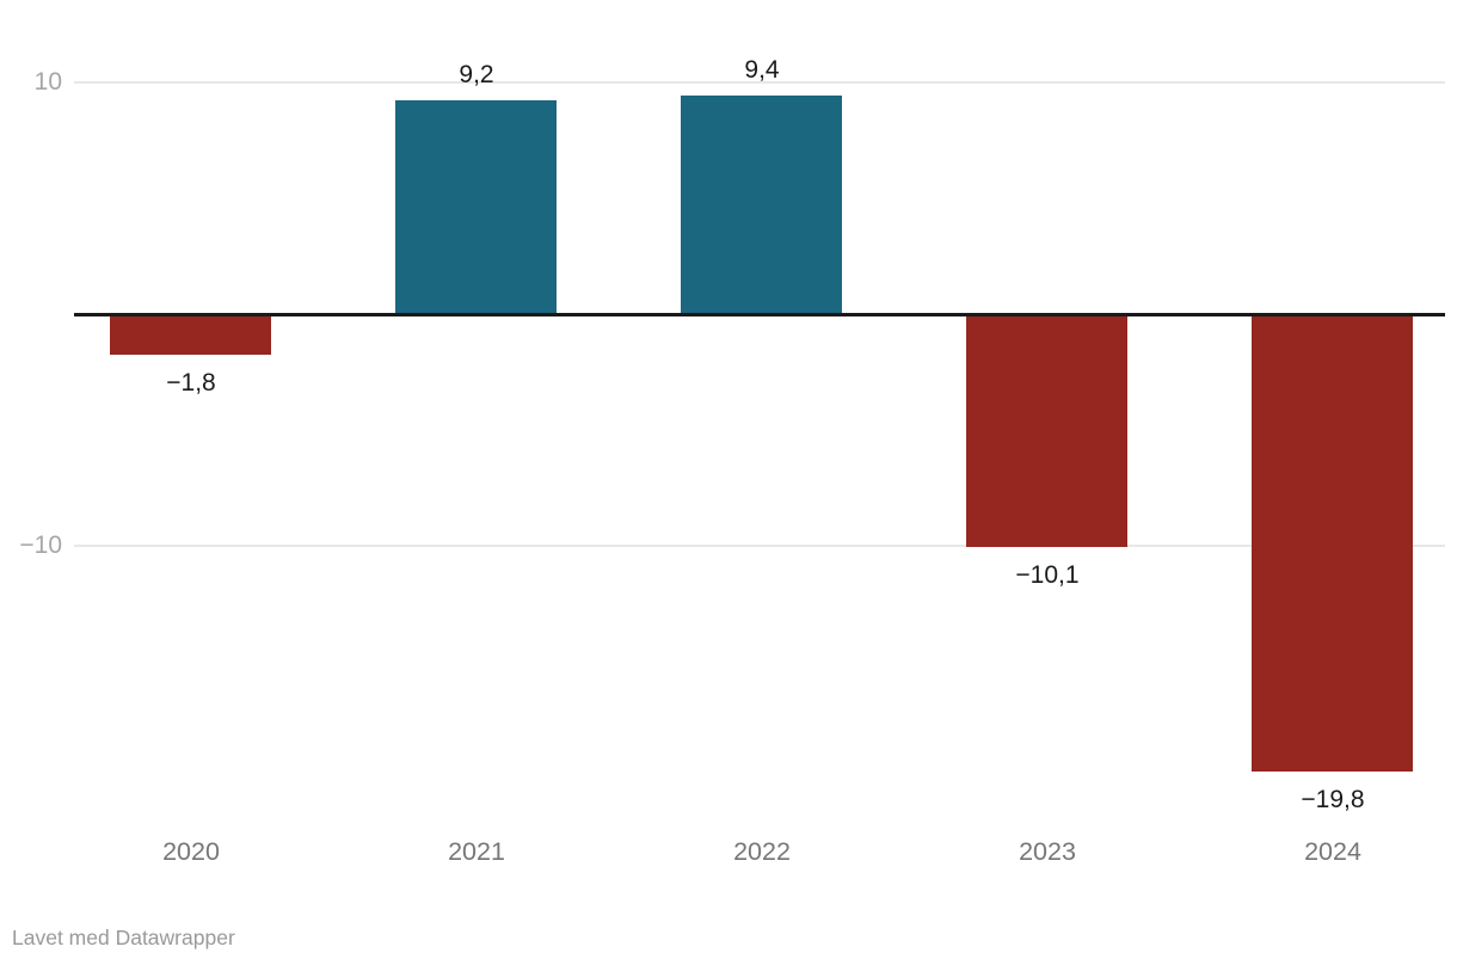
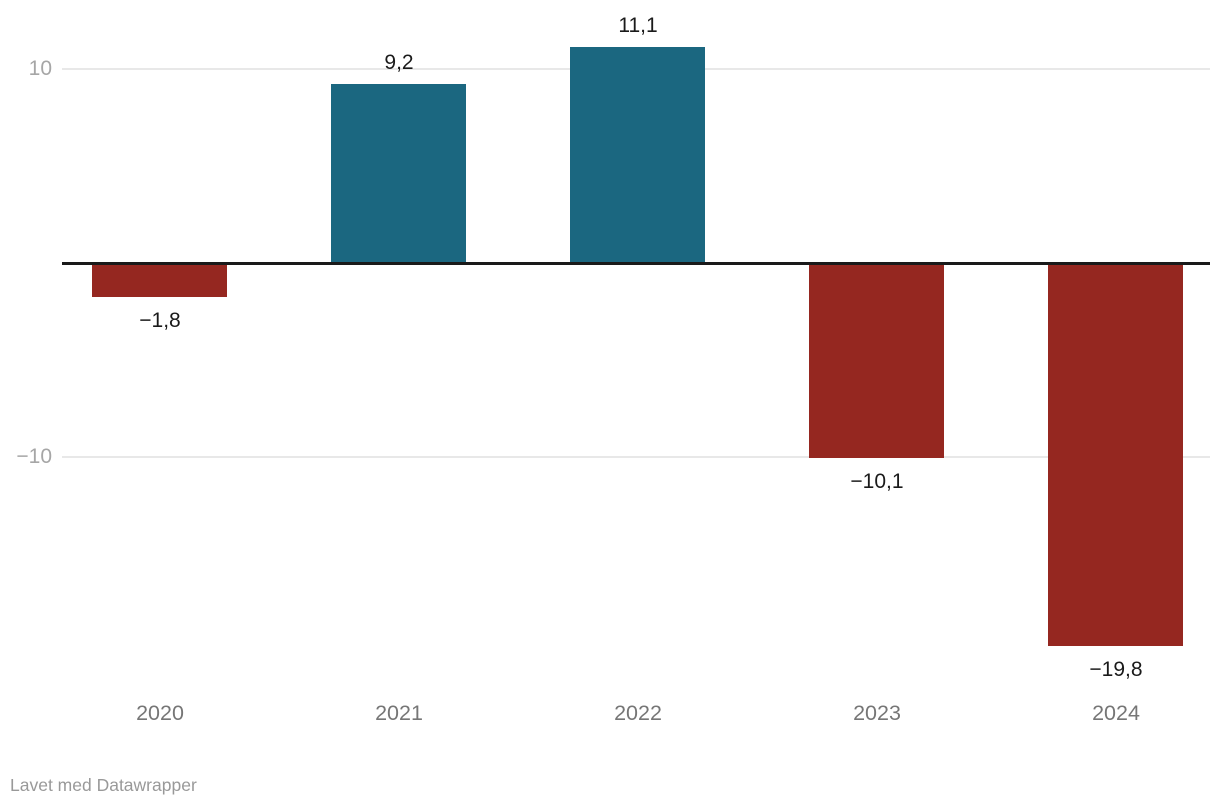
2022: 9,4 -> 11,1
